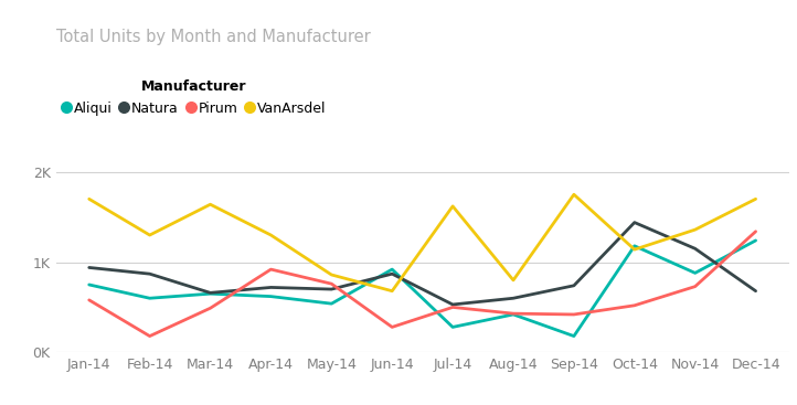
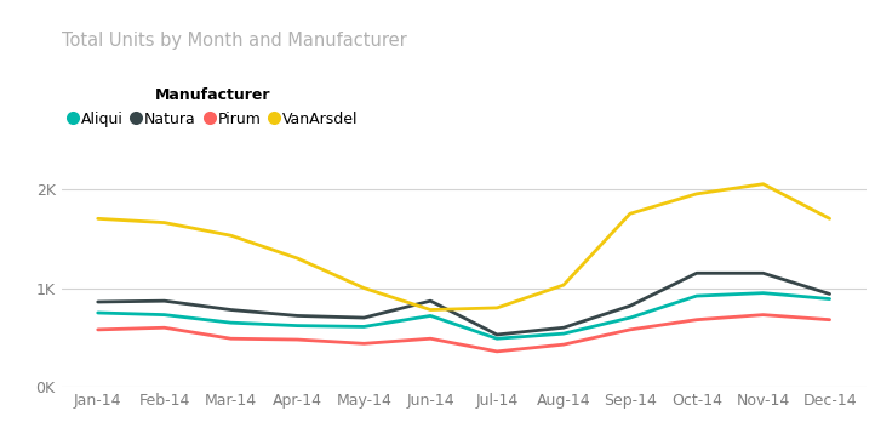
Natura/Jan-14: 0.94K -> 0.86K
Aliqui/Feb-14: 0.60K -> 0.73K
Pirum/Feb-14: 0.18K -> 0.60K
VanArsdel/Feb-14: 1.30K -> 1.66K
Natura/Mar-14: 0.66K -> 0.78K
VanArsdel/Mar-14: 1.64K -> 1.53K
Pirum/Apr-14: 0.92K -> 0.48K
Aliqui/May-14: 0.54K -> 0.61K
Pirum/May-14: 0.76K -> 0.44K
VanArsdel/May-14: 0.86K -> 1.00K
Aliqui/Jun-14: 0.92K -> 0.72K
Pirum/Jun-14: 0.28K -> 0.49K
VanArsdel/Jun-14: 0.68K -> 0.78K
Aliqui/Jul-14: 0.28K -> 0.49K
Pirum/Jul-14: 0.50K -> 0.36K
VanArsdel/Jul-14: 1.62K -> 0.80K
Aliqui/Aug-14: 0.42K -> 0.54K
VanArsdel/Aug-14: 0.80K -> 1.03K
Aliqui/Sep-14: 0.18K -> 0.70K
Natura/Sep-14: 0.74K -> 0.82K
Pirum/Sep-14: 0.42K -> 0.58K
Aliqui/Oct-14: 1.18K -> 0.92K
Natura/Oct-14: 1.44K -> 1.15K
Pirum/Oct-14: 0.52K -> 0.68K
VanArsdel/Oct-14: 1.14K -> 1.95K
Aliqui/Nov-14: 0.88K -> 0.95K
VanArsdel/Nov-14: 1.36K -> 2.05K
Aliqui/Dec-14: 1.24K -> 0.89K
Natura/Dec-14: 0.68K -> 0.94K
Pirum/Dec-14: 1.34K -> 0.68K
